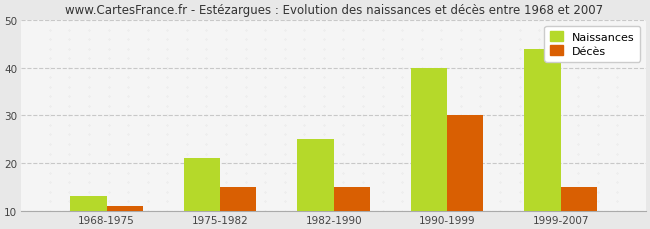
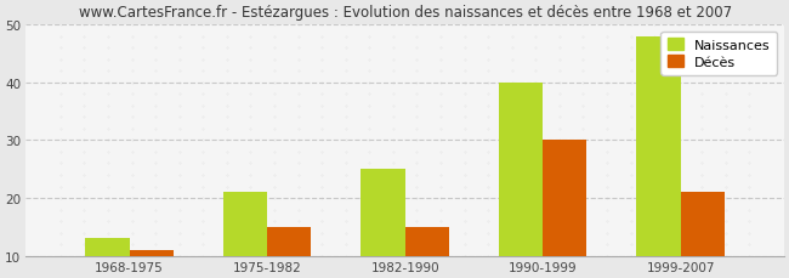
Naissances/1999-2007: 44 -> 48
Décès/1999-2007: 15 -> 21
